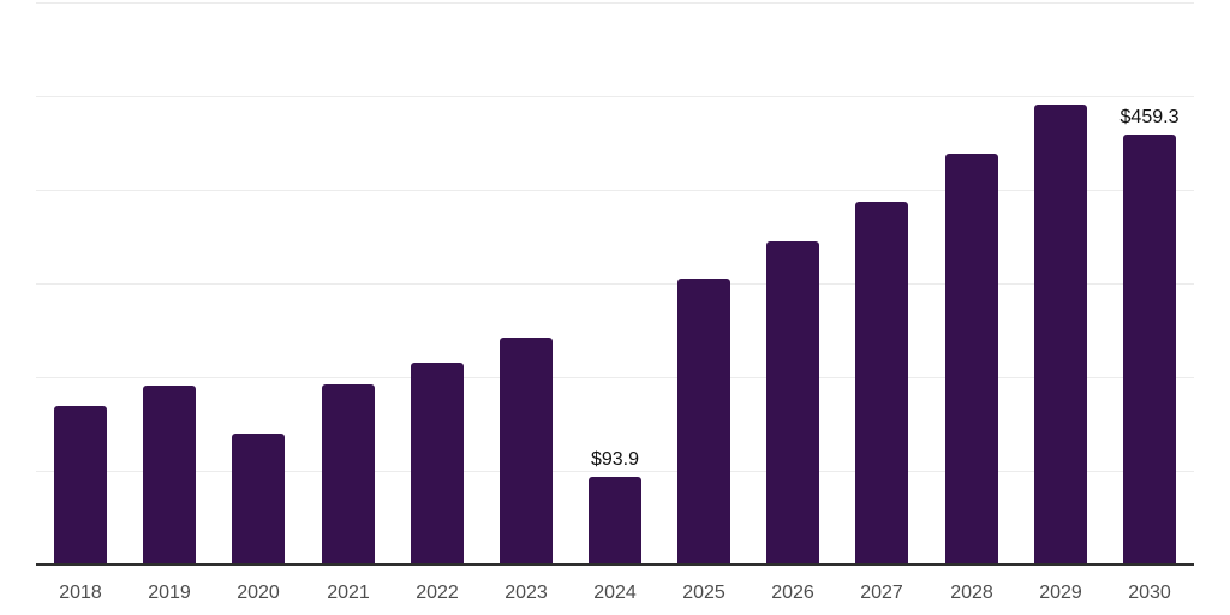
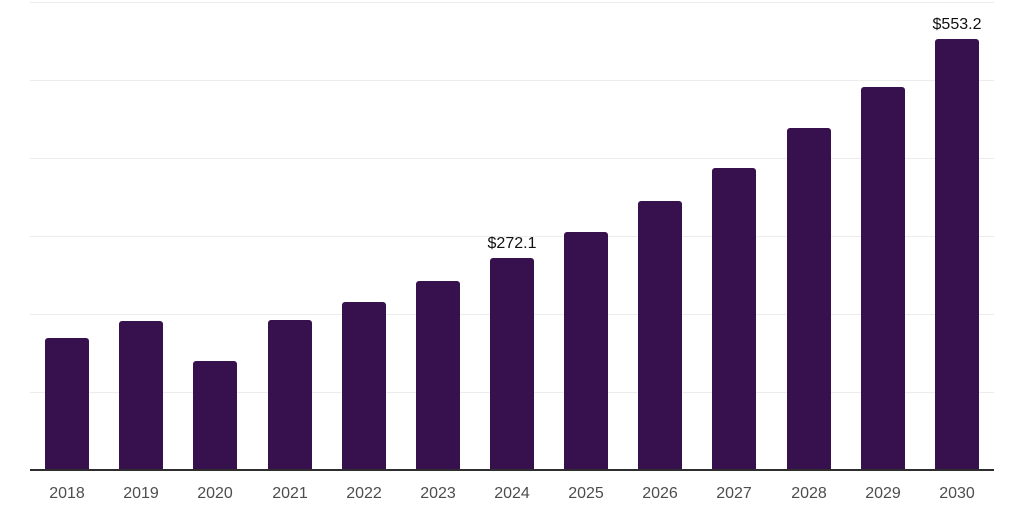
2024: $93.9 -> $272.1
2030: $459.3 -> $553.2
